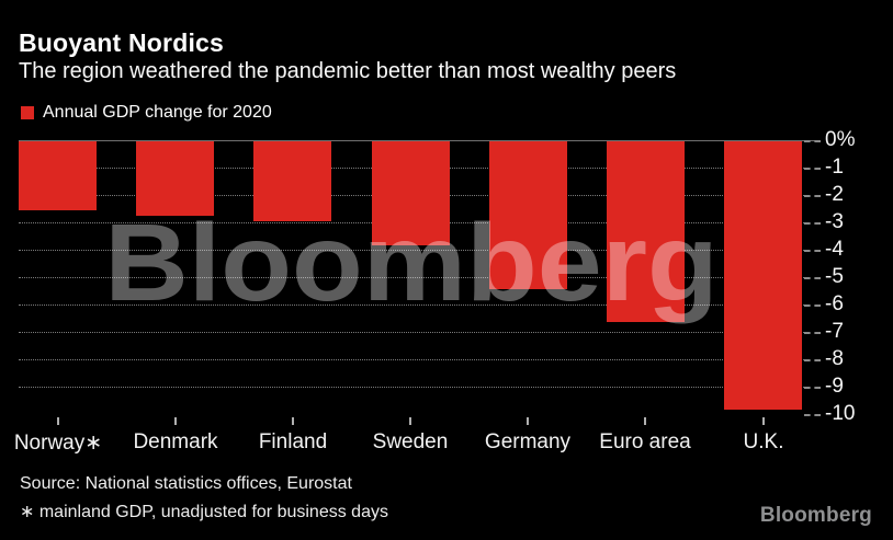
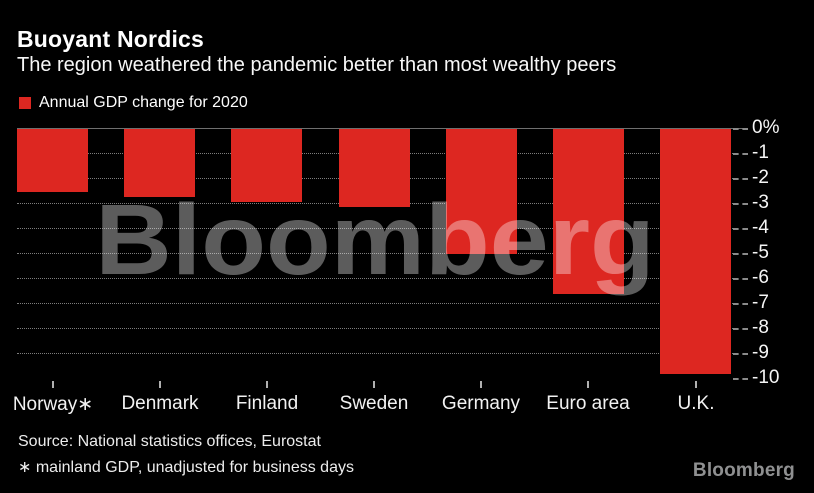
Sweden: -3.8% -> -3.1%
Germany: -5.4% -> -5.0%
